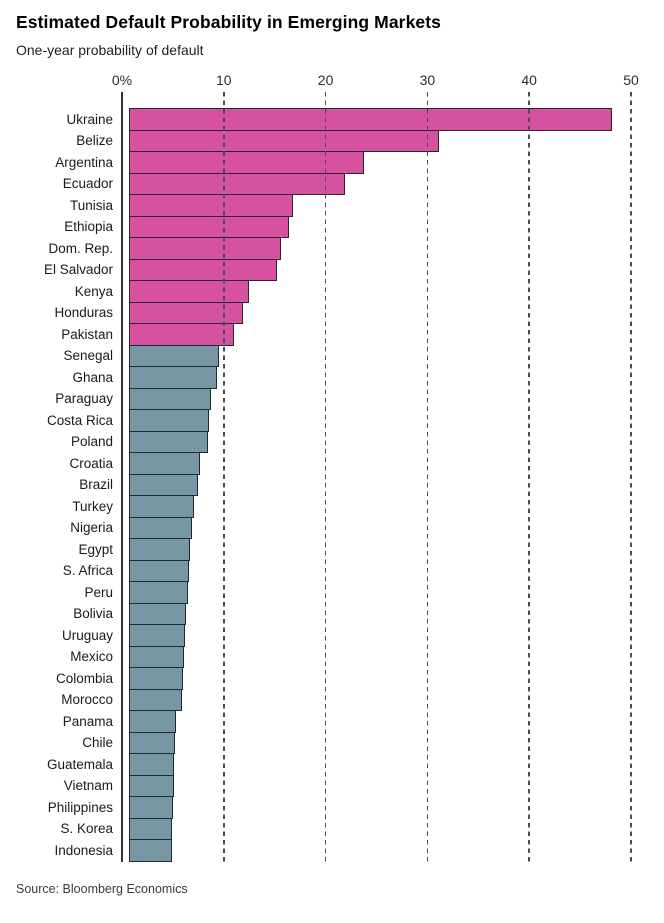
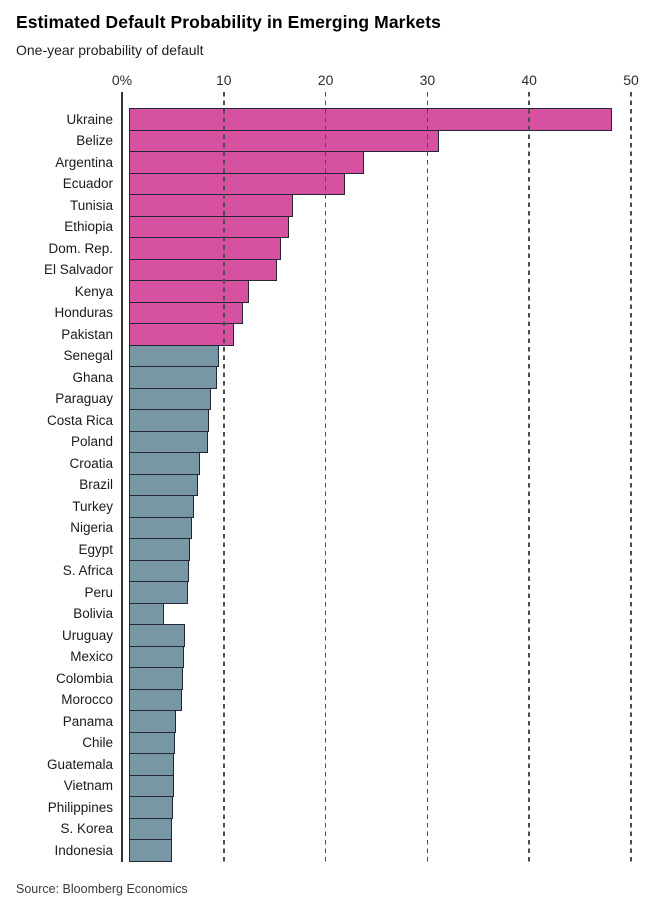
Bolivia: 5.6 -> 3.4
